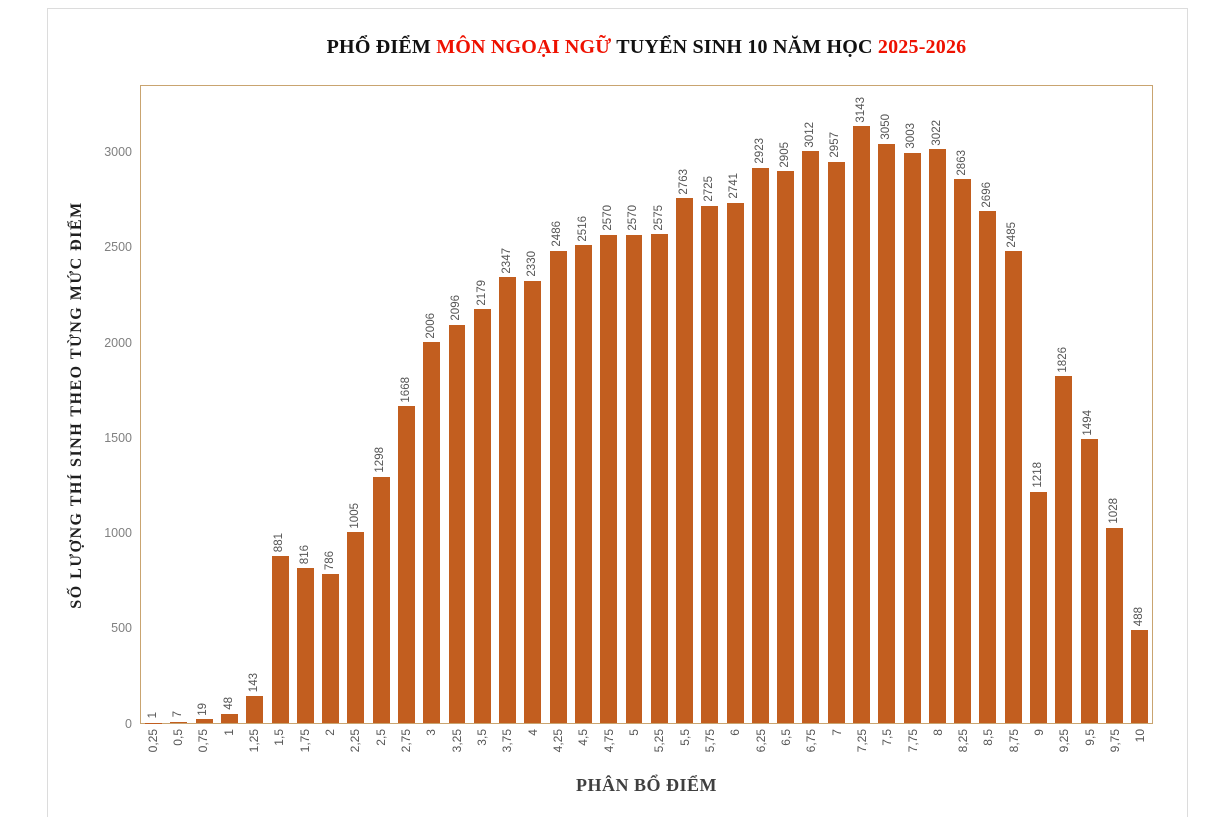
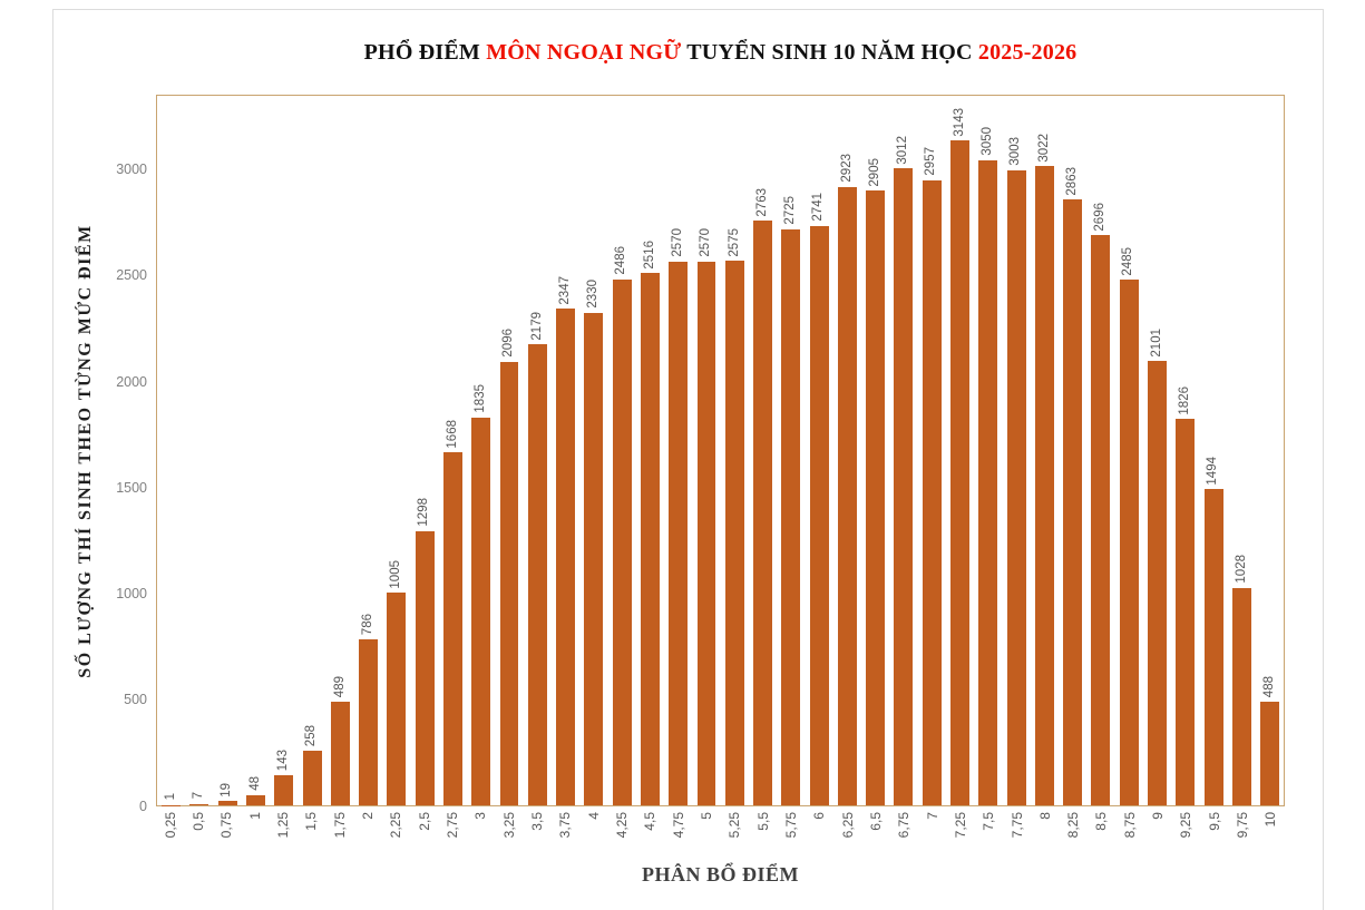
1,5: 881 -> 258
1,75: 816 -> 489
3: 2006 -> 1835
9: 1218 -> 2101
